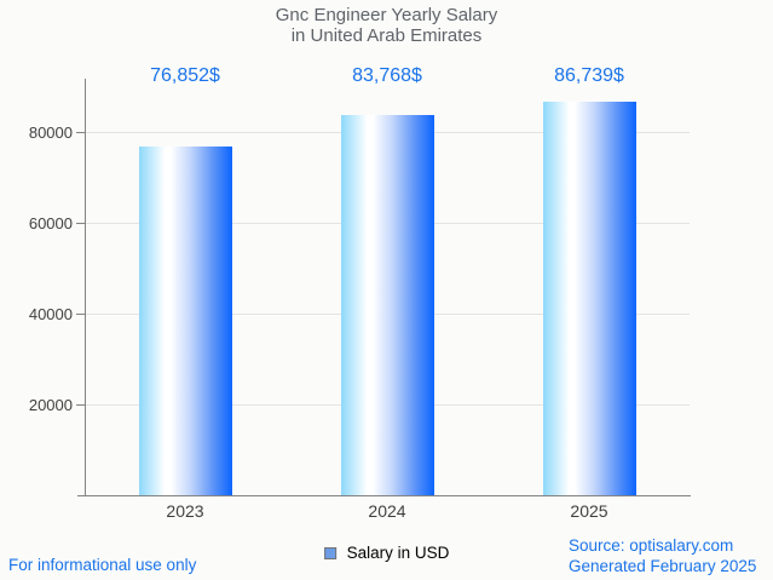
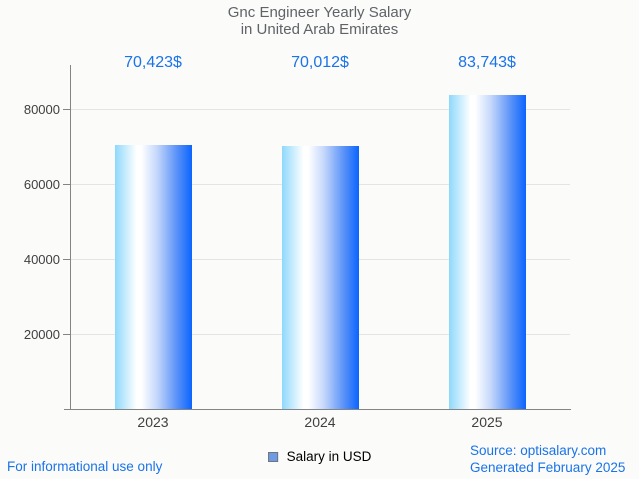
2023: 76,852 -> 70,423
2024: 83,768 -> 70,012
2025: 86,739 -> 83,743
